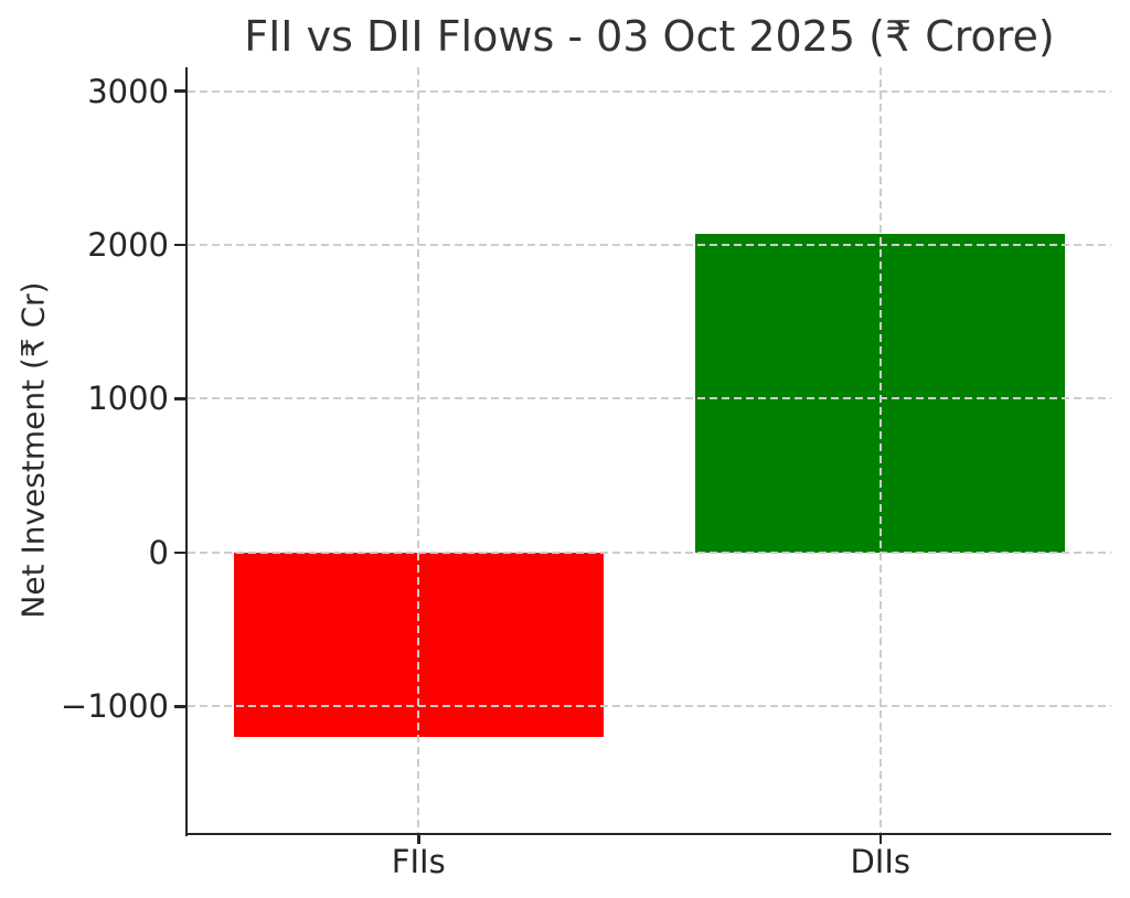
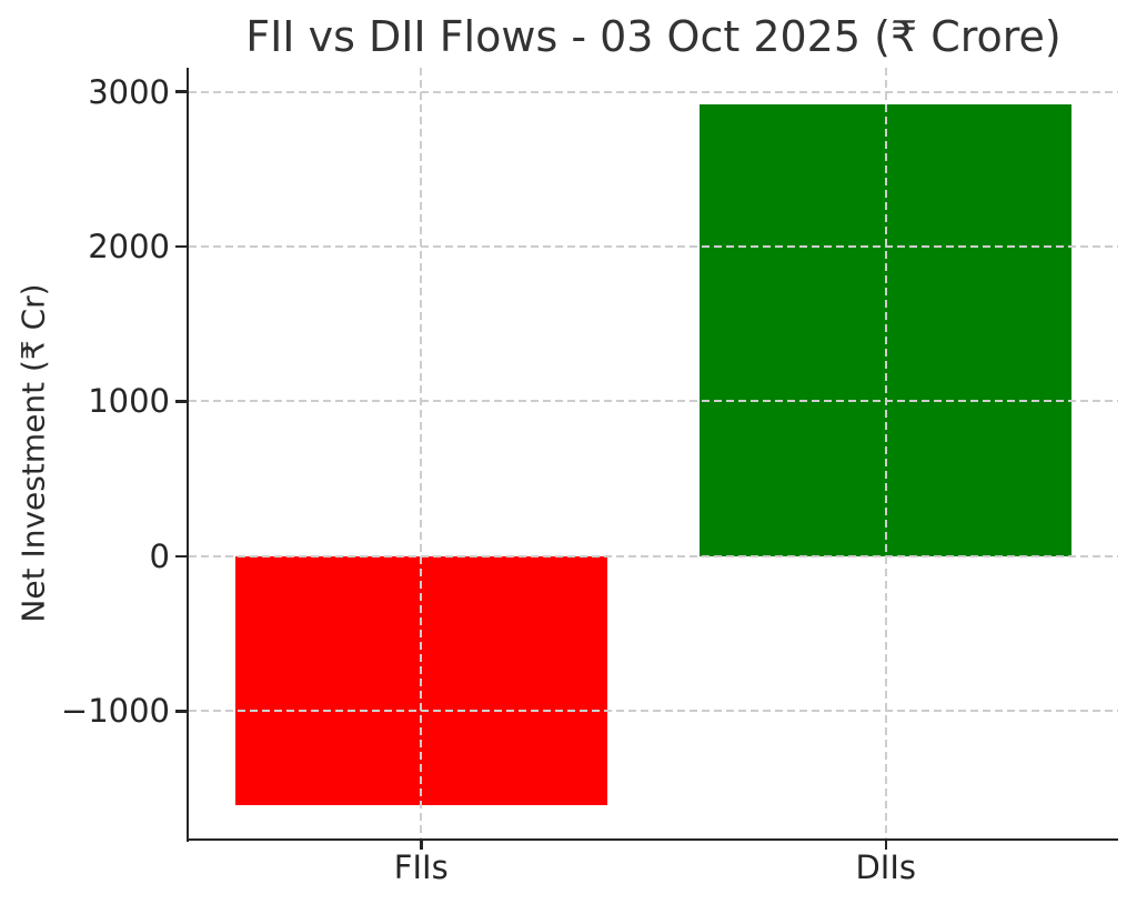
FIIs: -1200 -> -1600
DIIs: 2070 -> 2920
